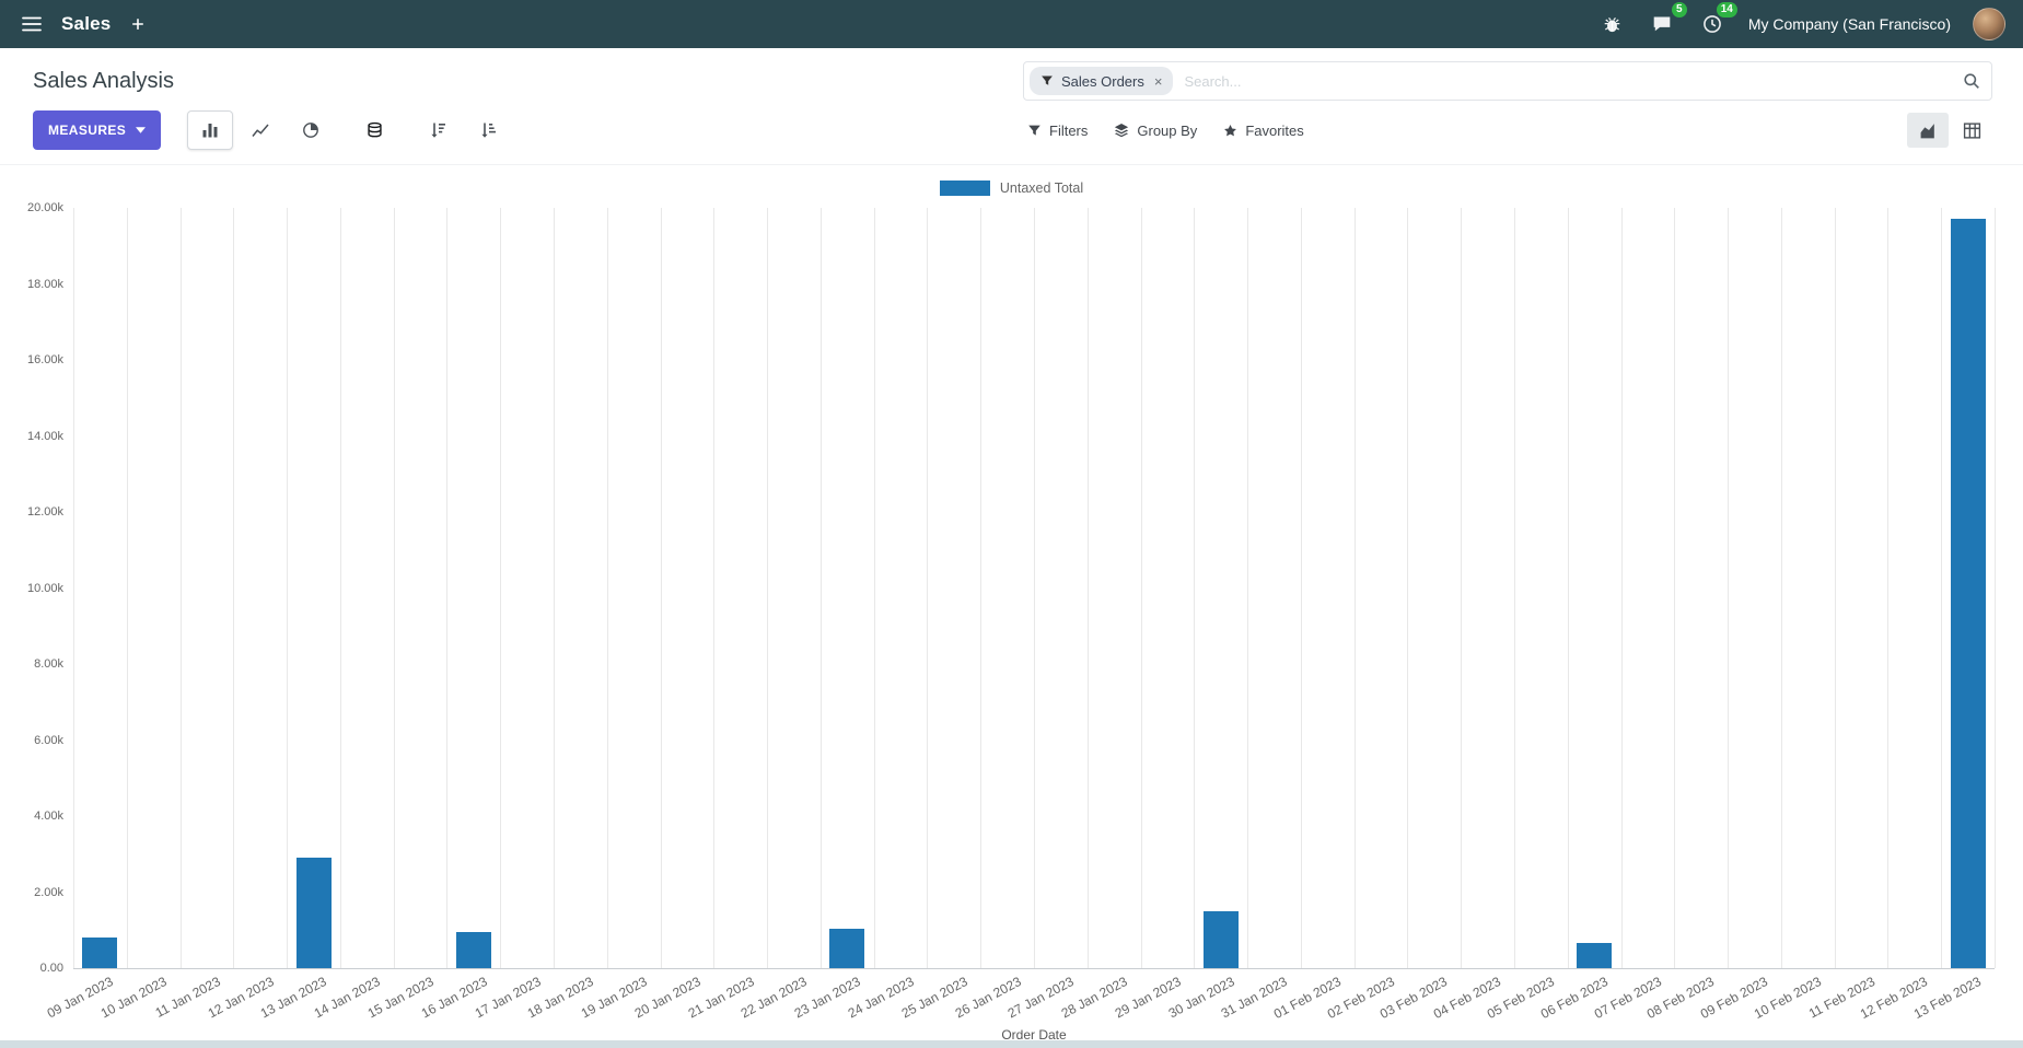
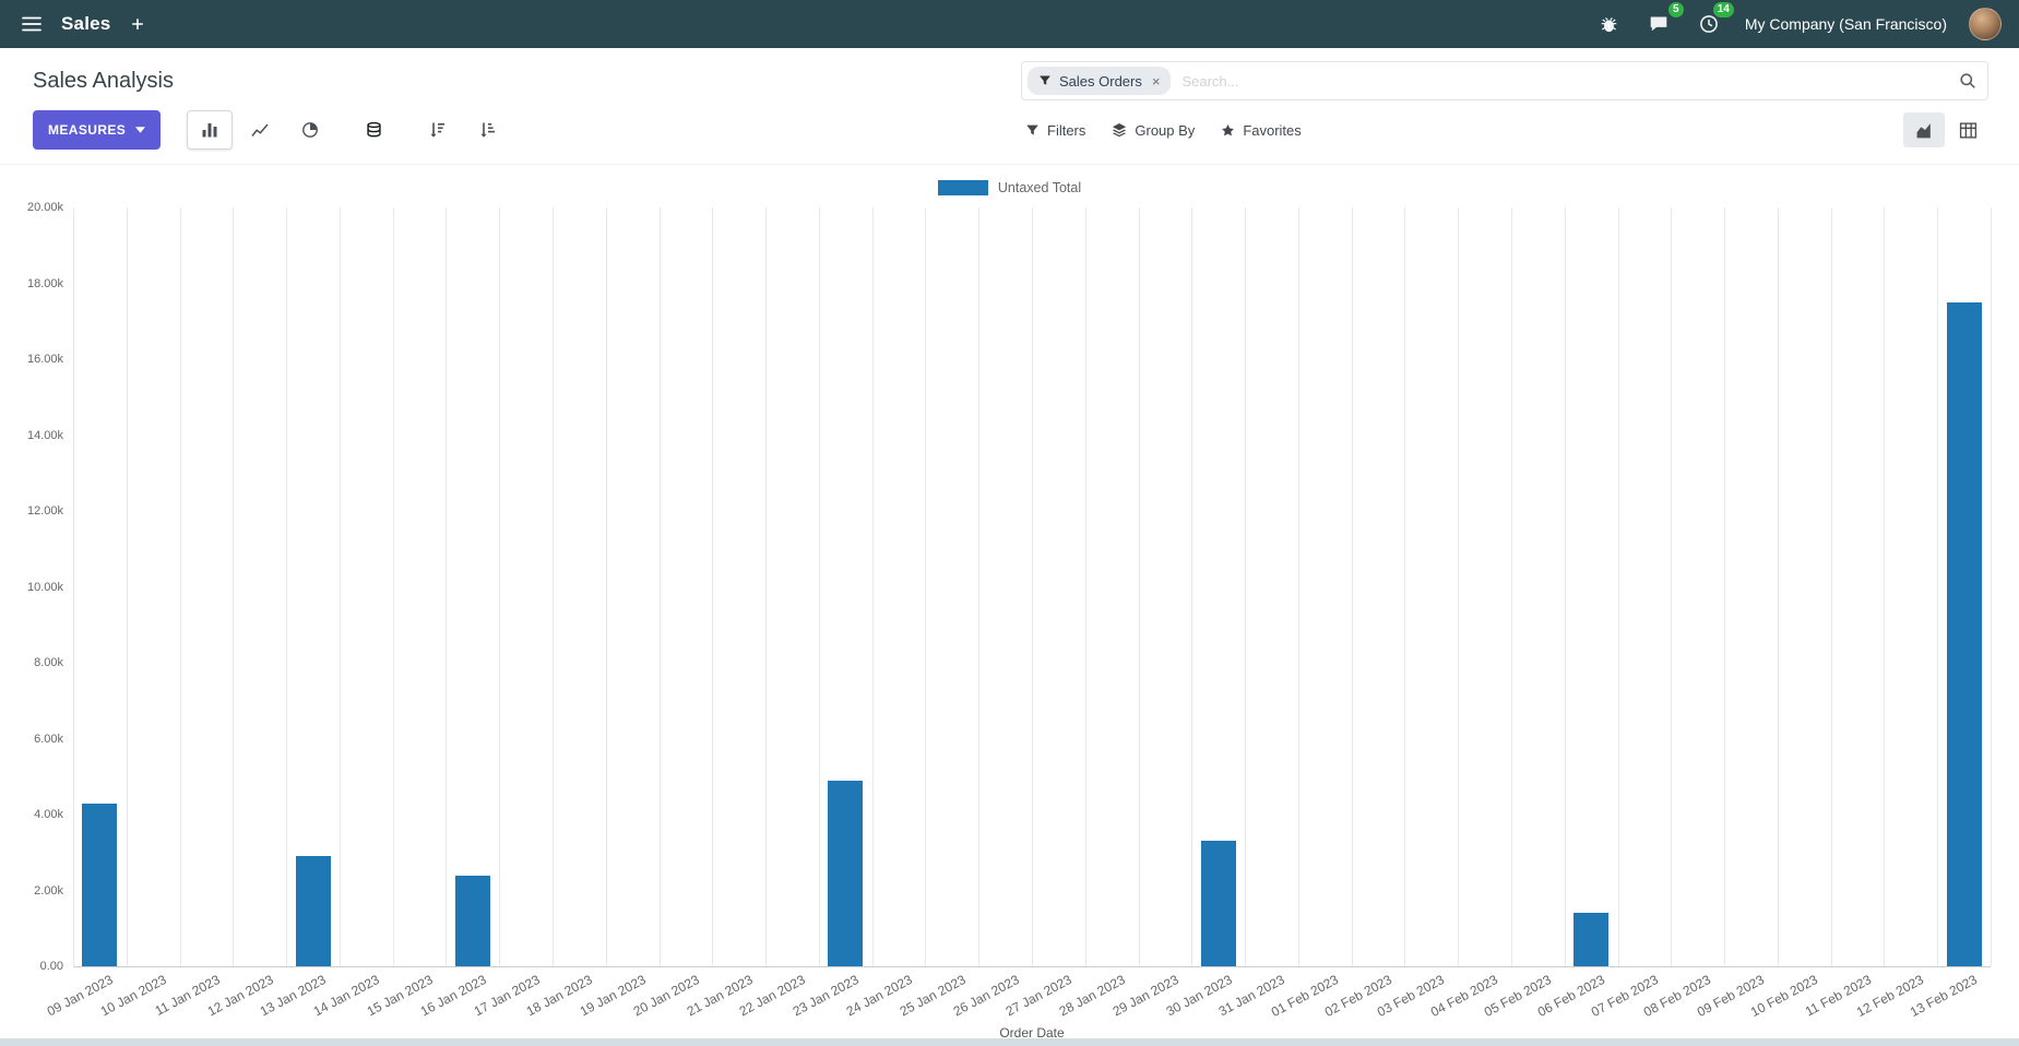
09 Jan 2023: 0.8k -> 4.3k
16 Jan 2023: 1.0k -> 2.4k
23 Jan 2023: 1.0k -> 4.9k
30 Jan 2023: 1.5k -> 3.3k
06 Feb 2023: 0.6k -> 1.4k
13 Feb 2023: 19.7k -> 17.5k
